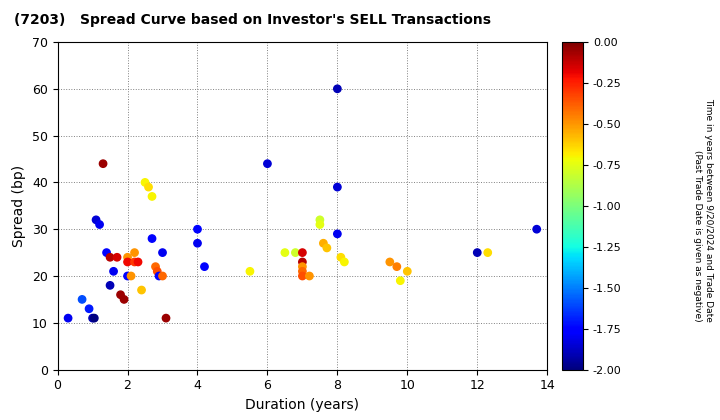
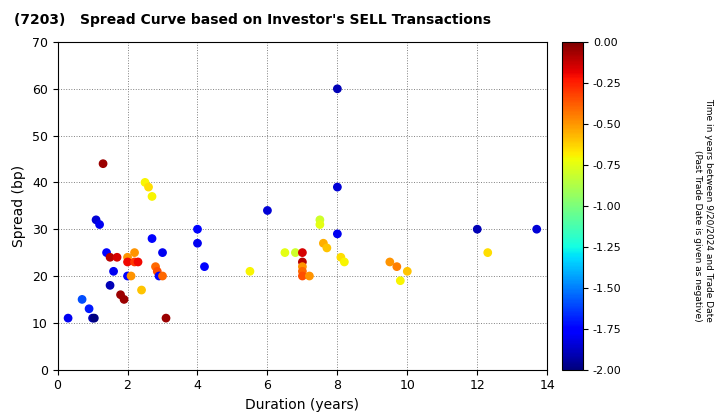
6: 44 -> 34
12: 25 -> 30
